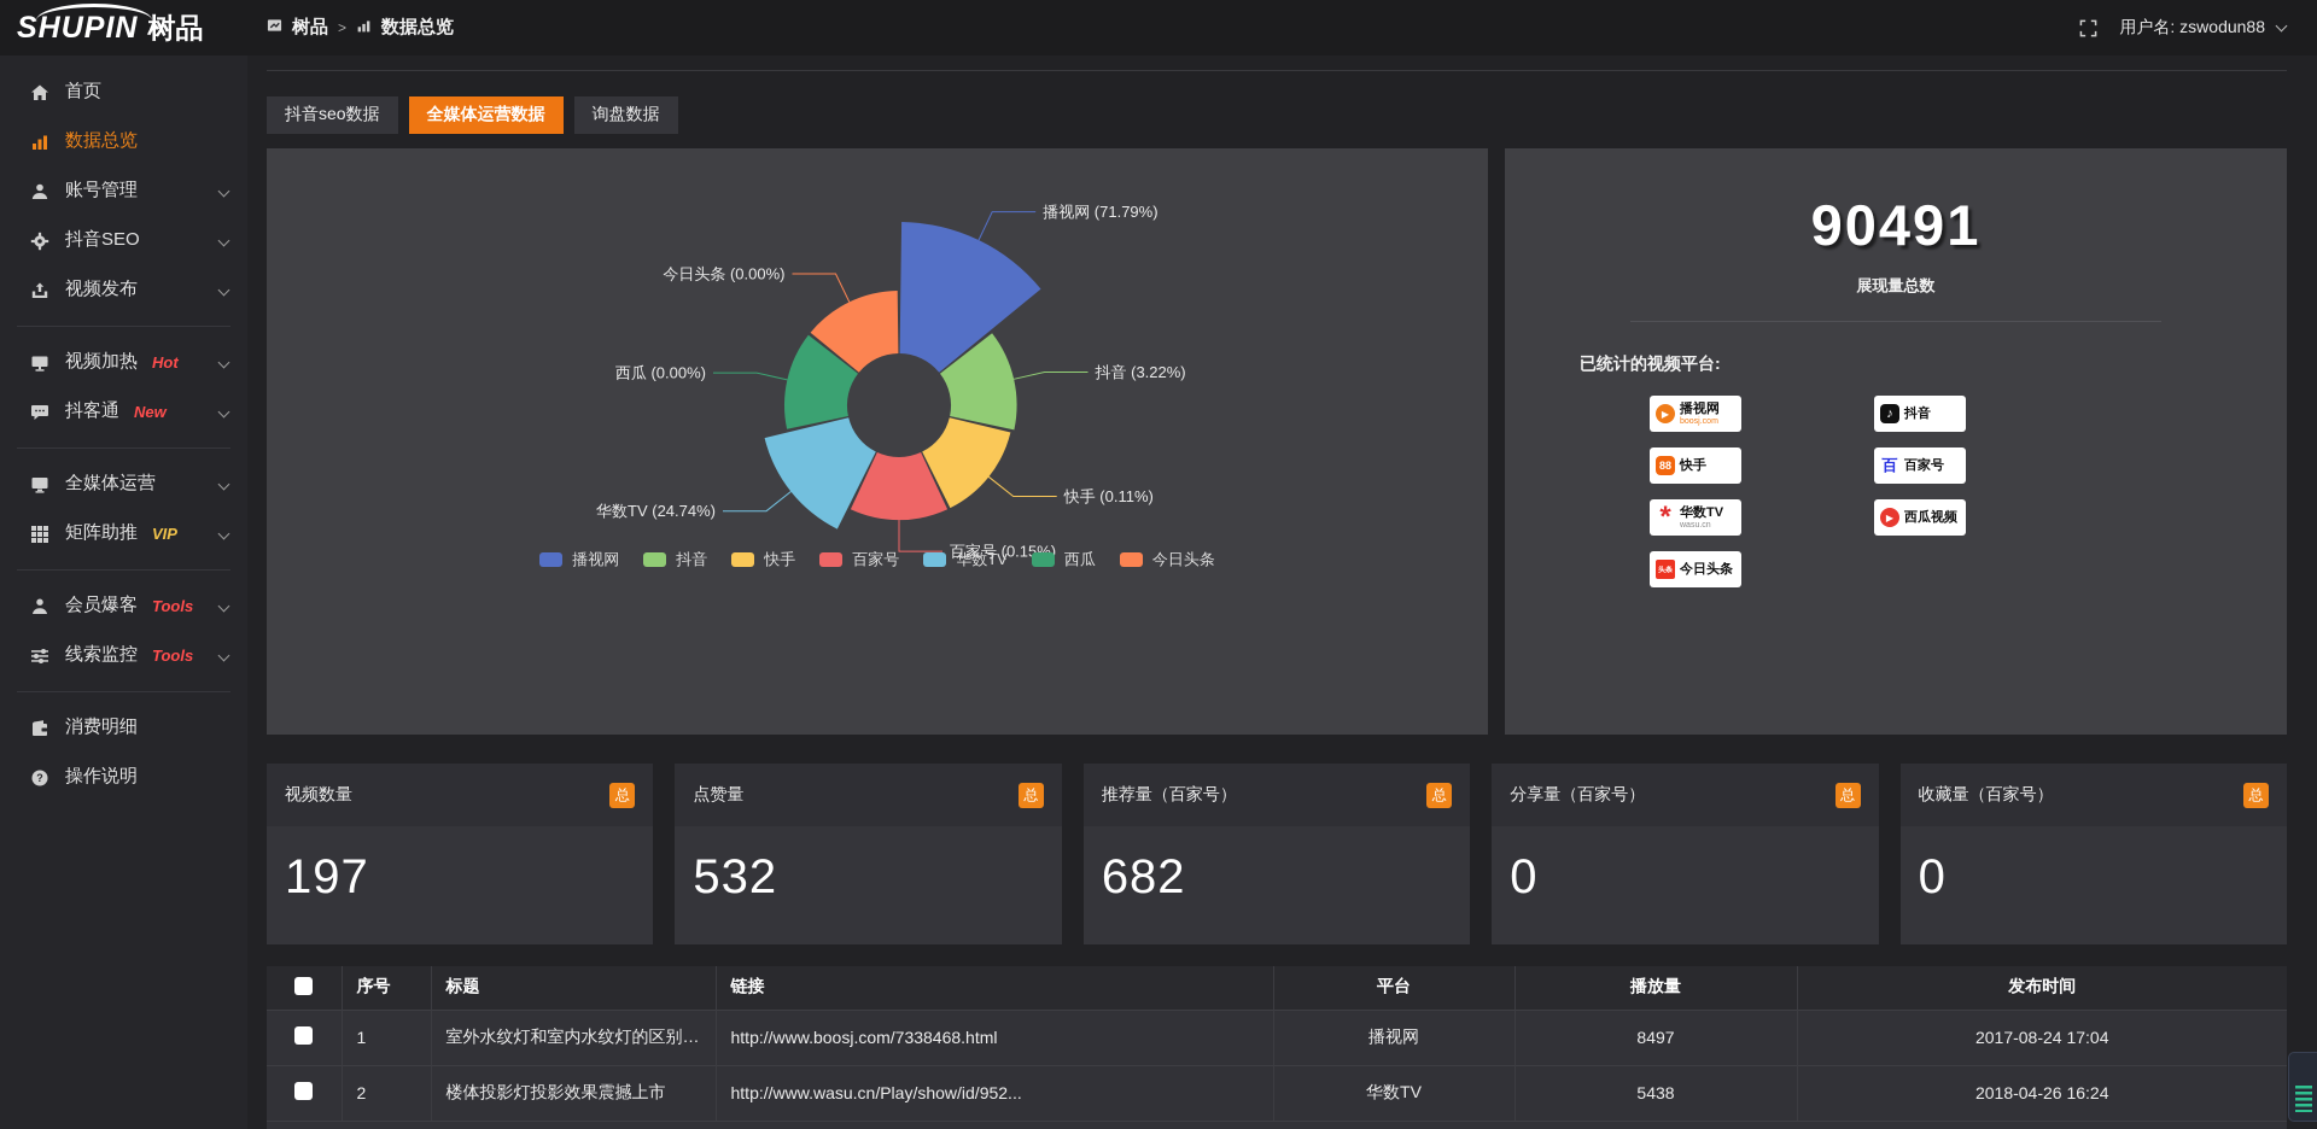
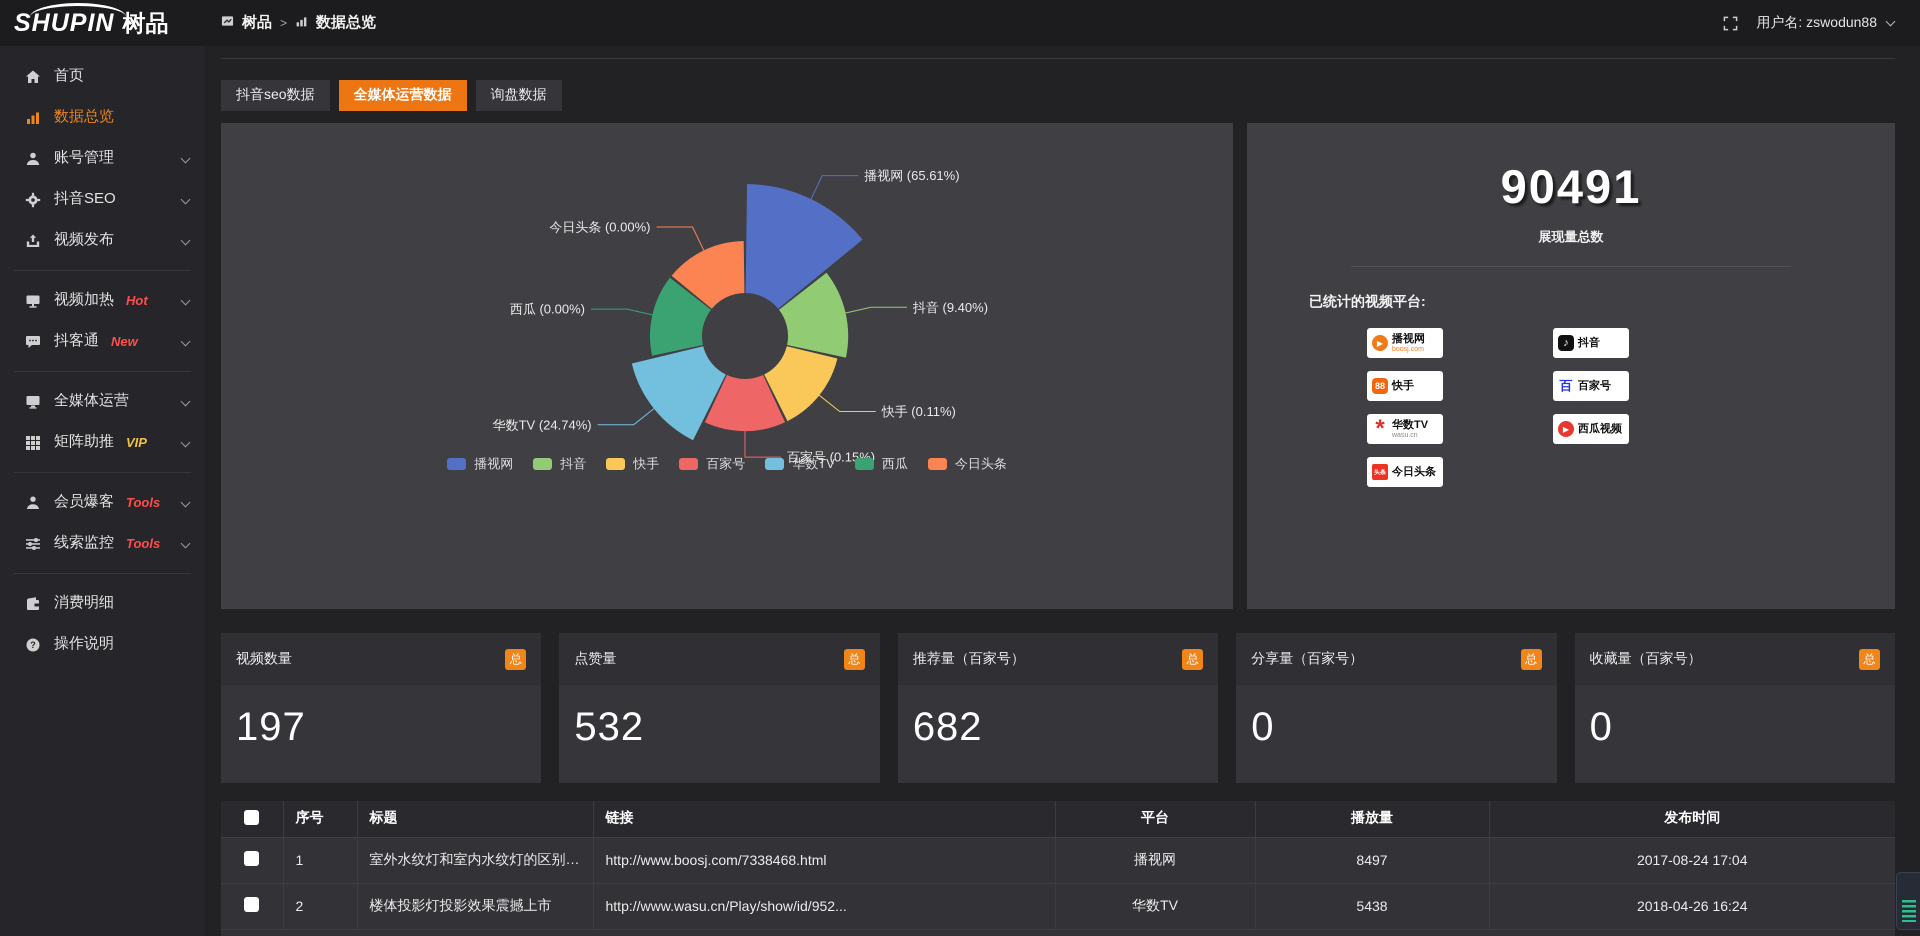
播视网: 71.79% -> 65.61%
抖音: 3.22% -> 9.40%
